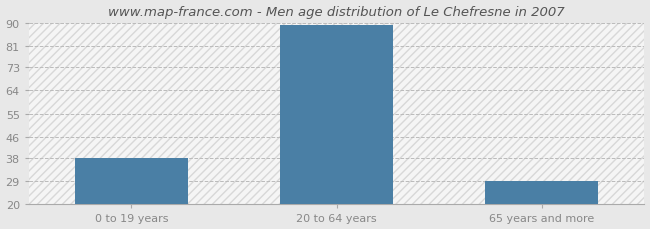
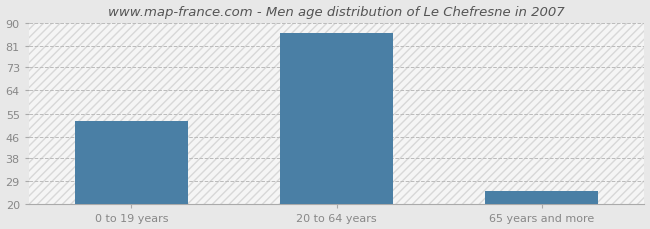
0 to 19 years: 38 -> 52
20 to 64 years: 89 -> 86
65 years and more: 29 -> 25
